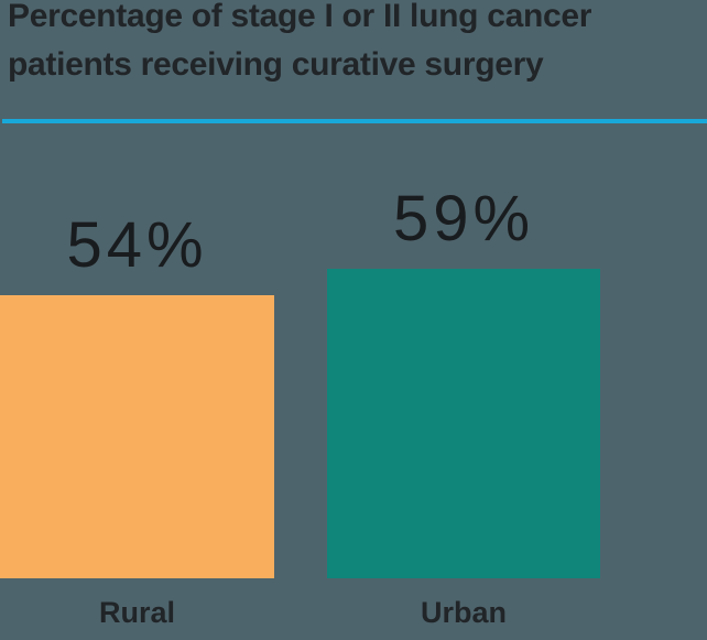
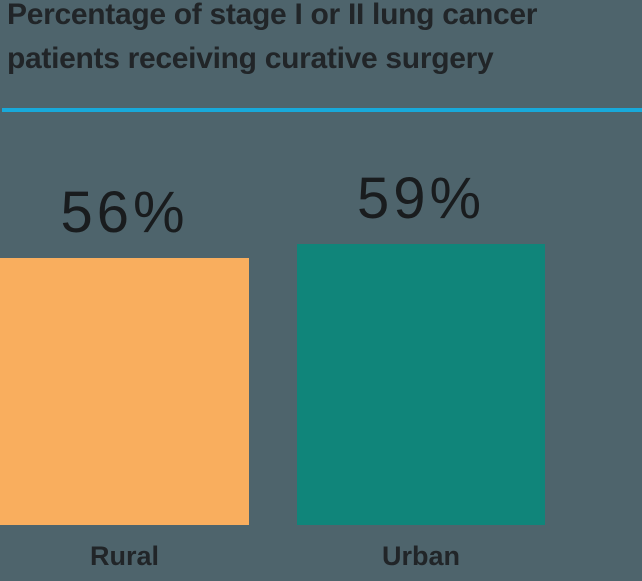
Rural: 54% -> 56%
